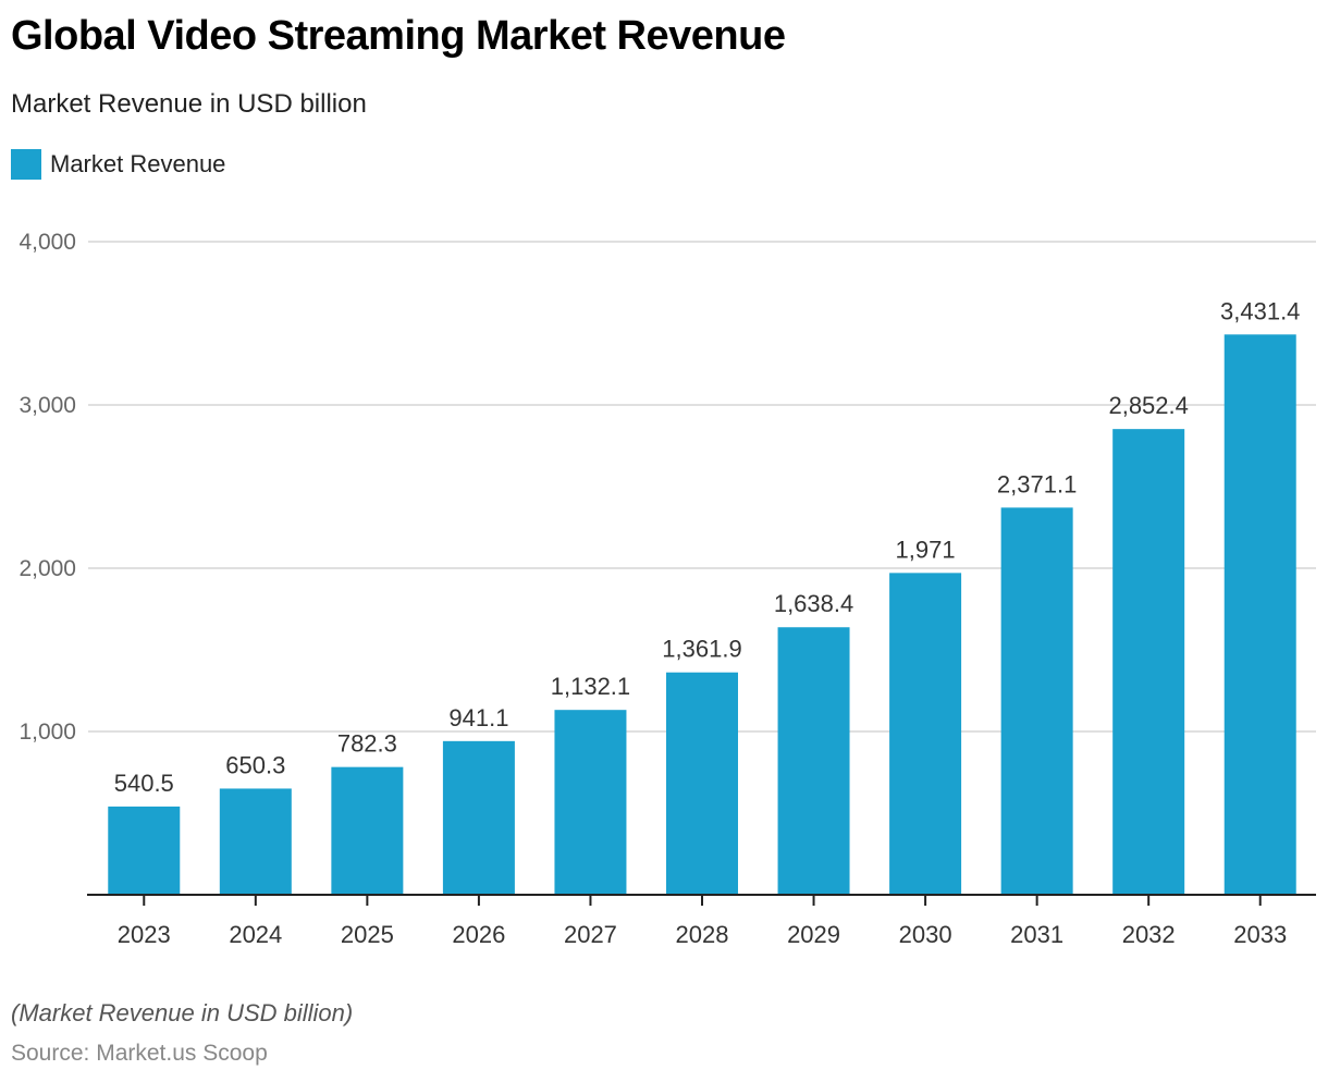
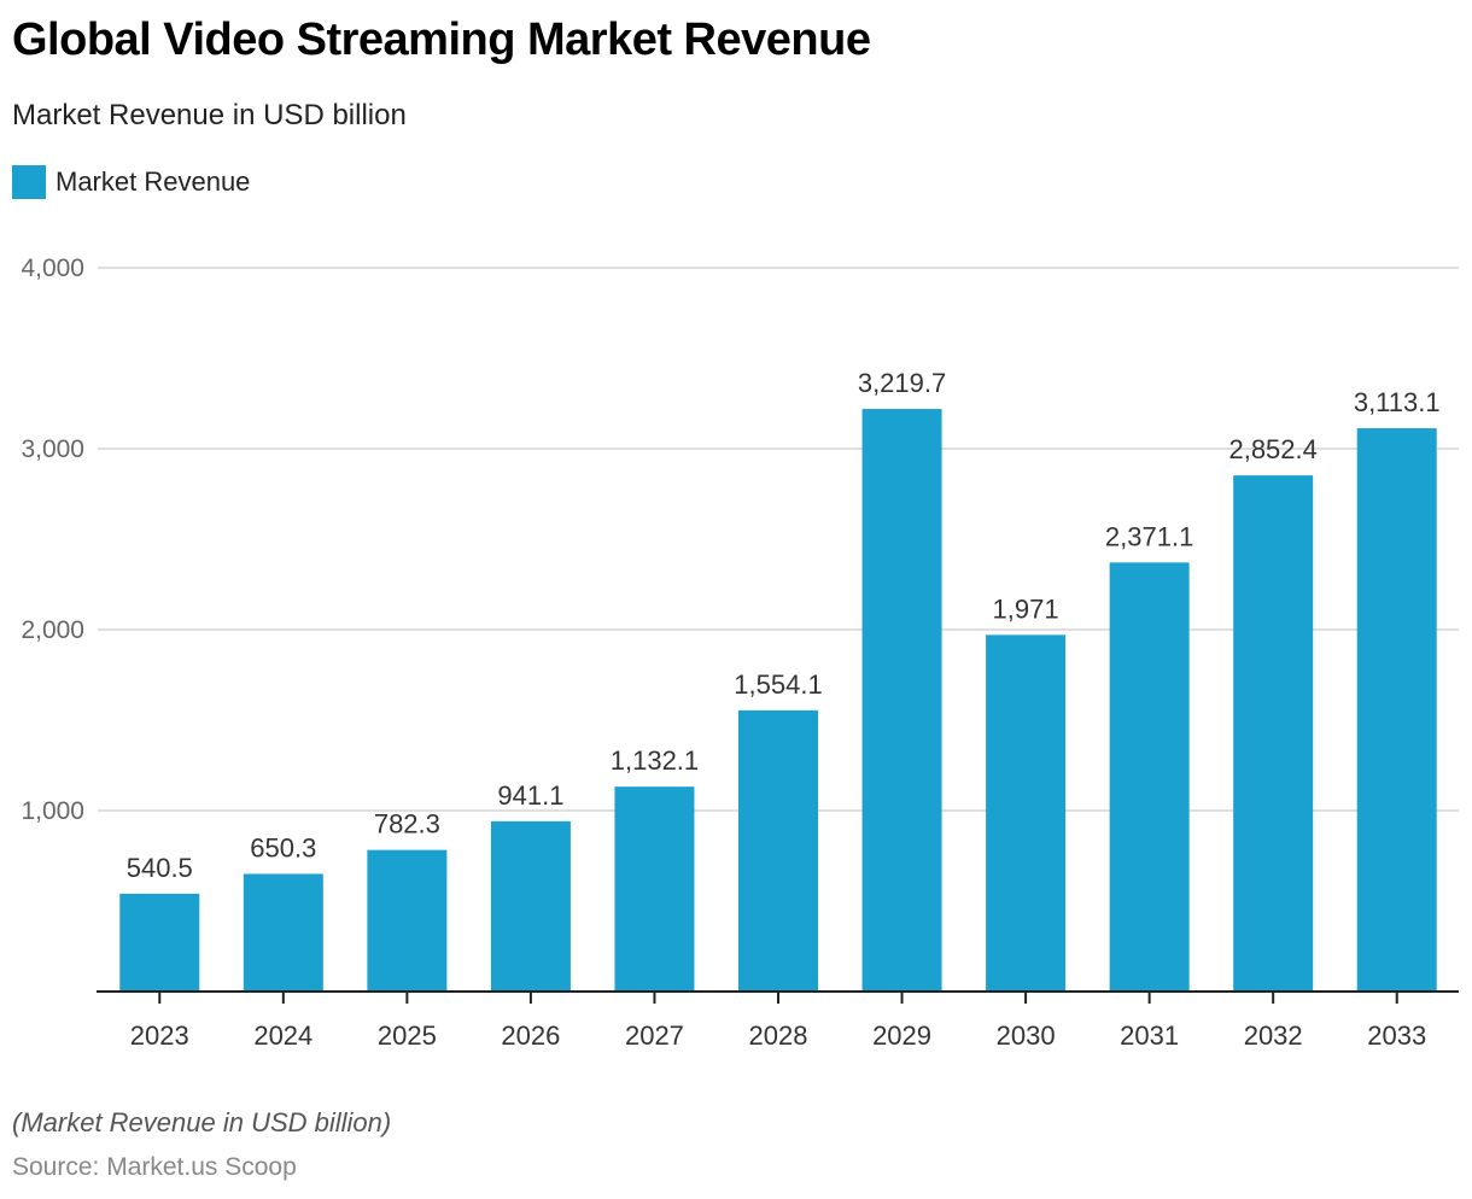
2028: 1,361.9 -> 1,554.1
2029: 1,638.4 -> 3,219.7
2033: 3,431.4 -> 3,113.1
